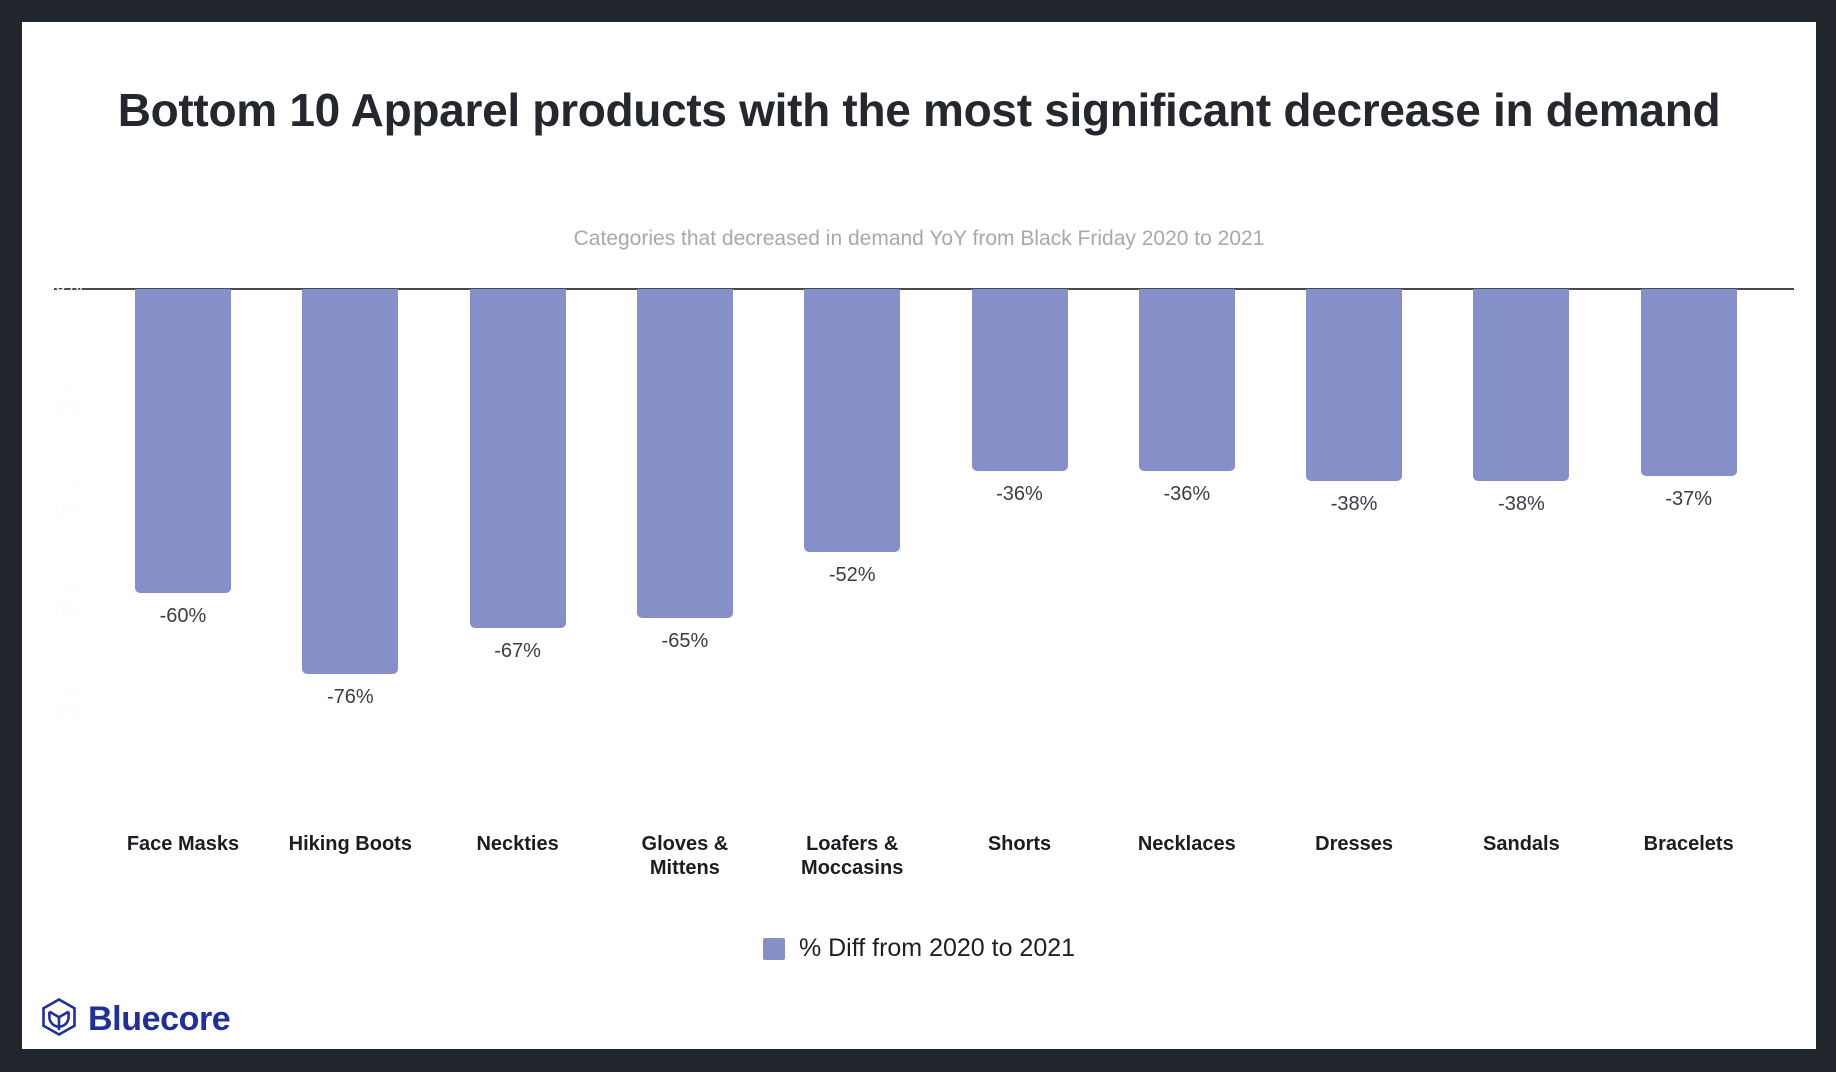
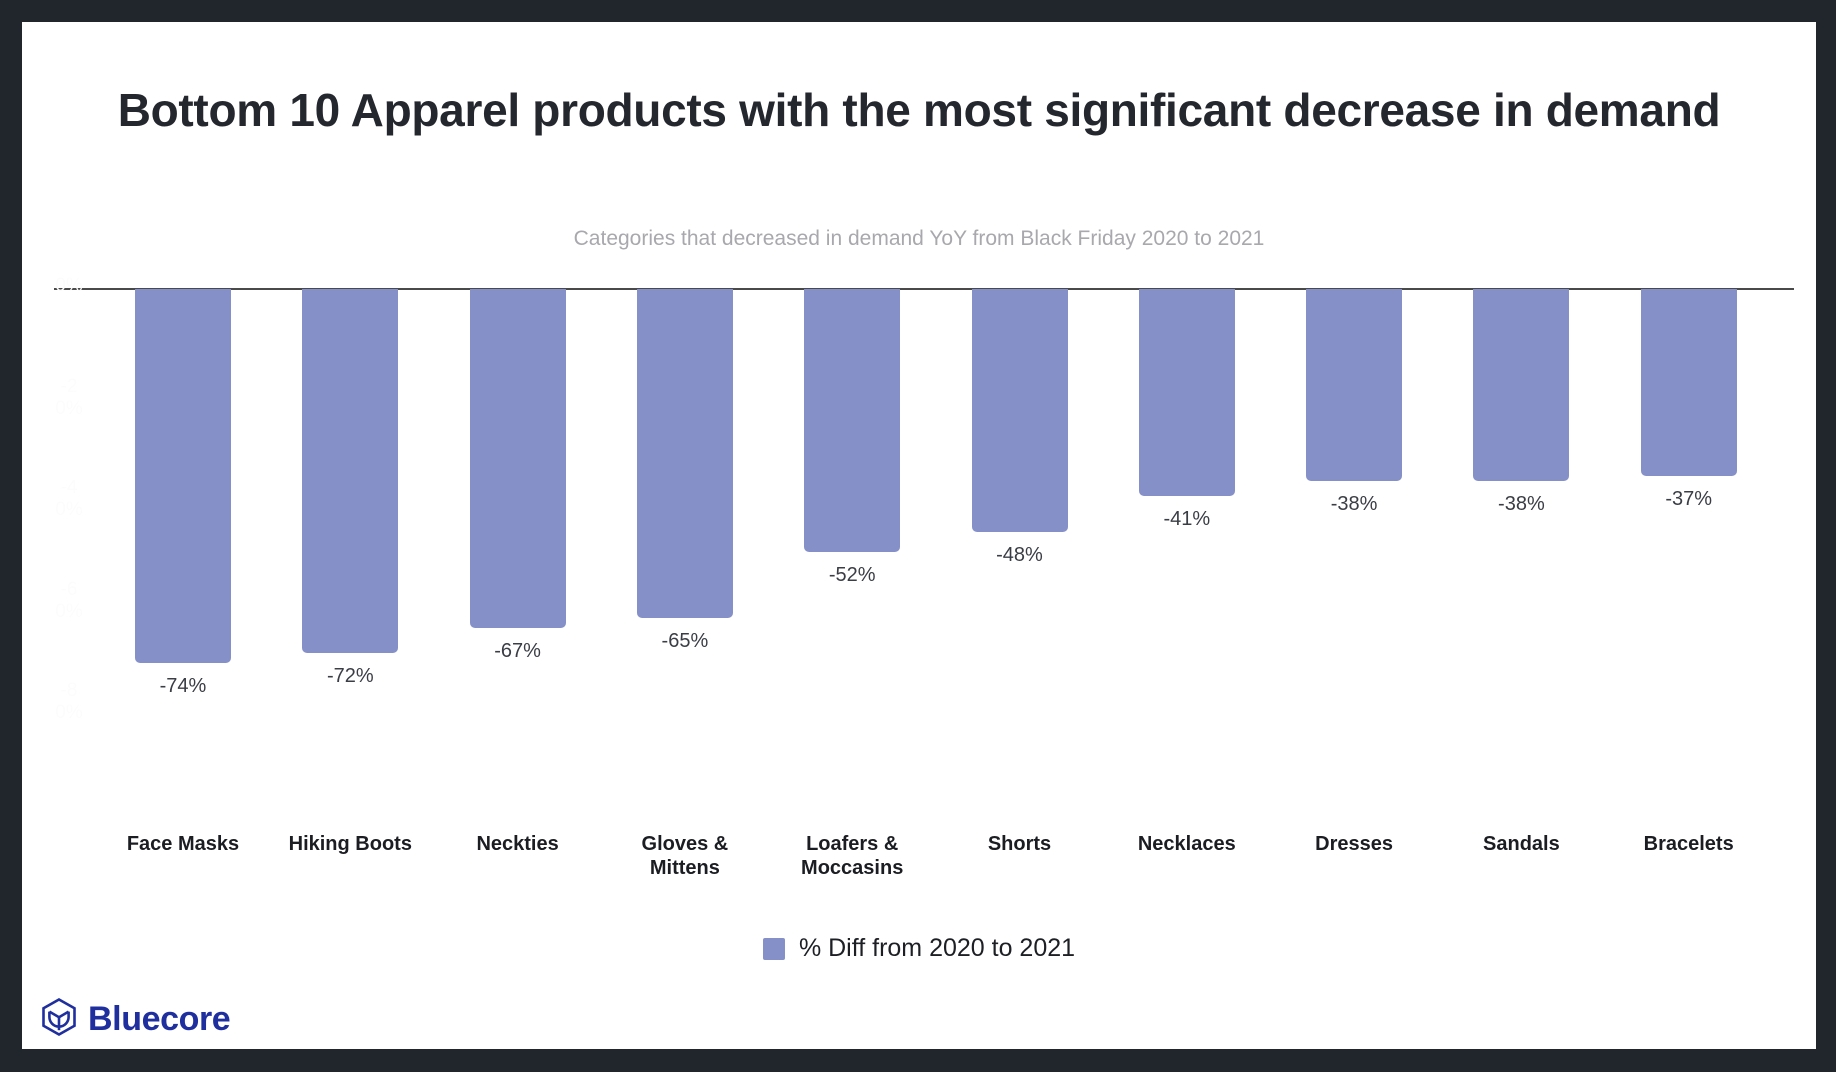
Face Masks: -60% -> -74%
Hiking Boots: -76% -> -72%
Shorts: -36% -> -48%
Necklaces: -36% -> -41%
